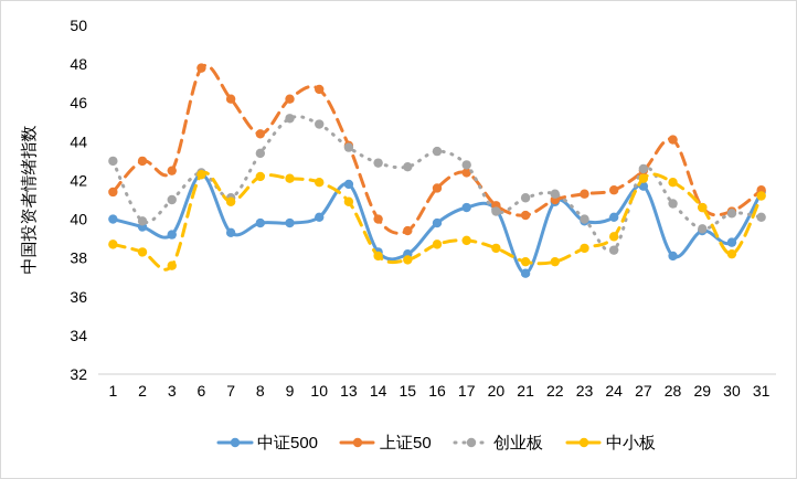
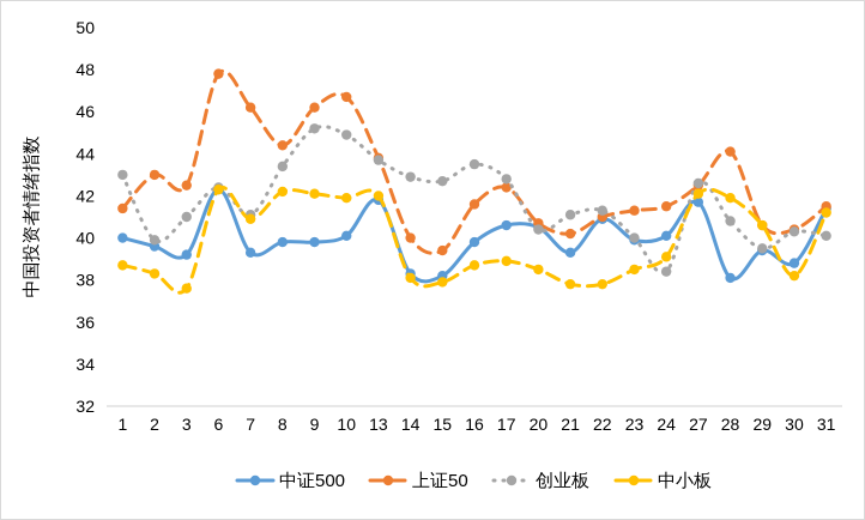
中小板/13: 40.9 -> 42.0
中证500/21: 37.2 -> 39.3
